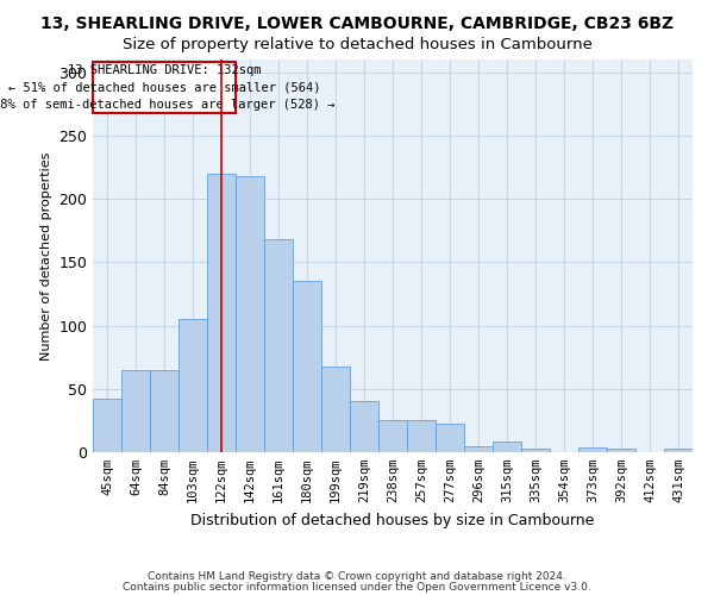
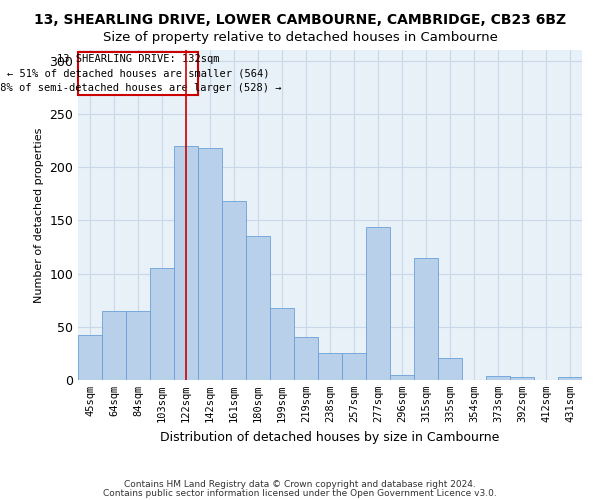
277sqm: 23 -> 144
315sqm: 8 -> 115
335sqm: 3 -> 21
